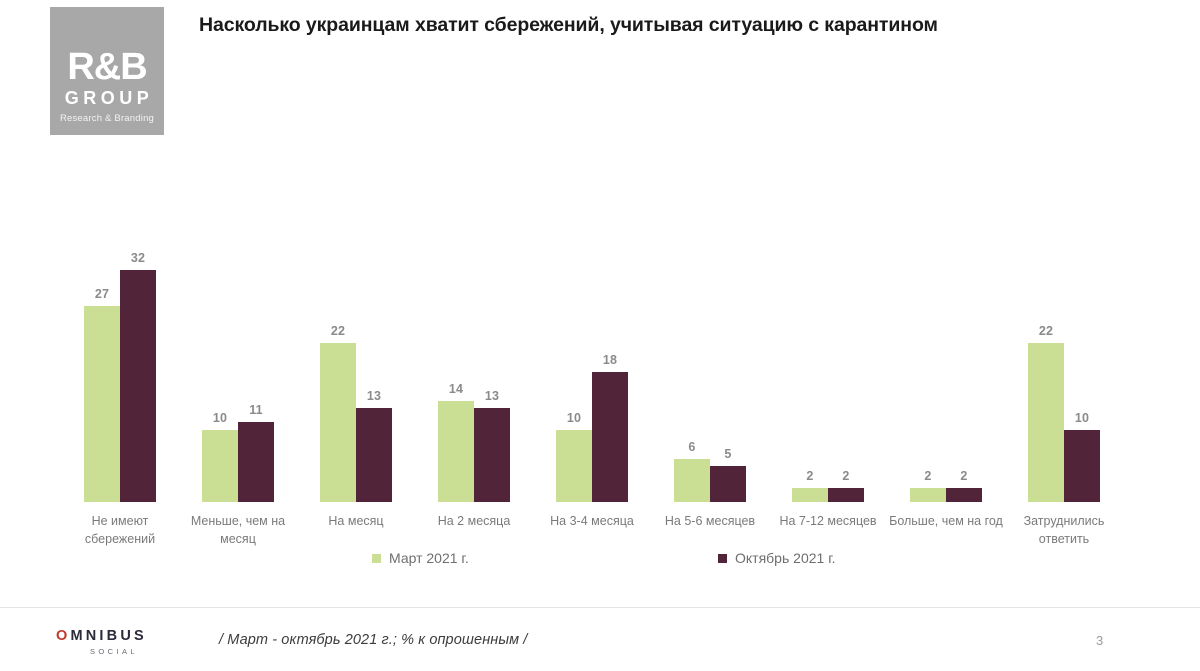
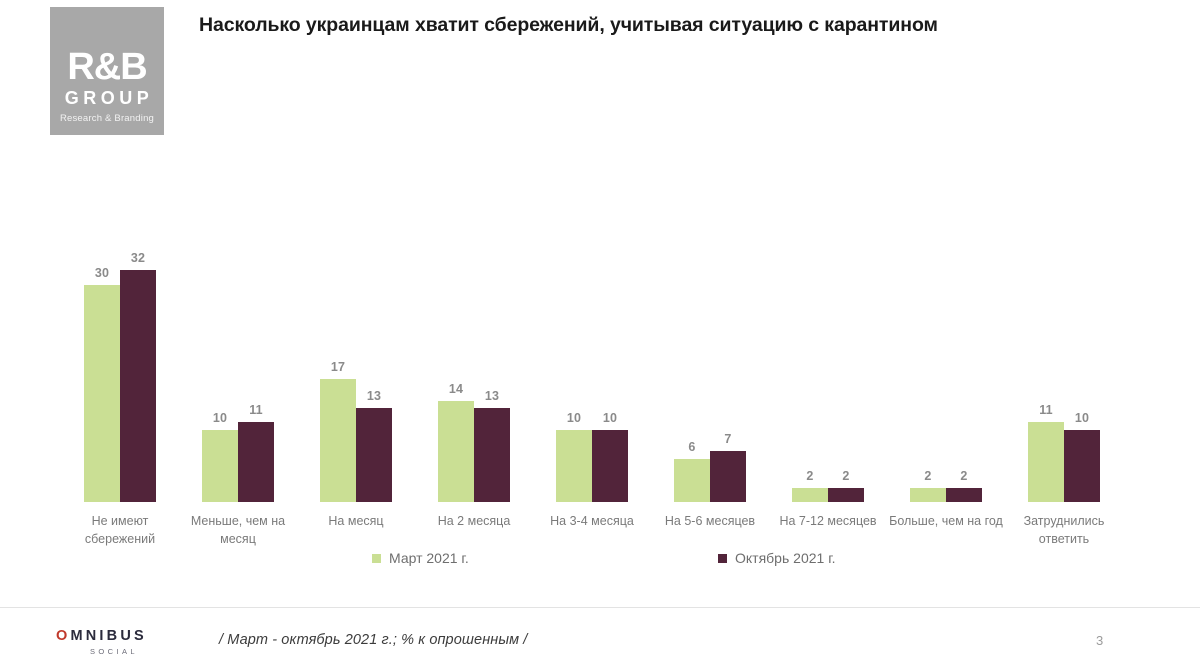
Март 2021 г./Не имеют сбережений: 27 -> 30
Март 2021 г./На месяц: 22 -> 17
Октябрь 2021 г./На 3-4 месяца: 18 -> 10
Октябрь 2021 г./На 5-6 месяцев: 5 -> 7
Март 2021 г./Затруднились ответить: 22 -> 11
